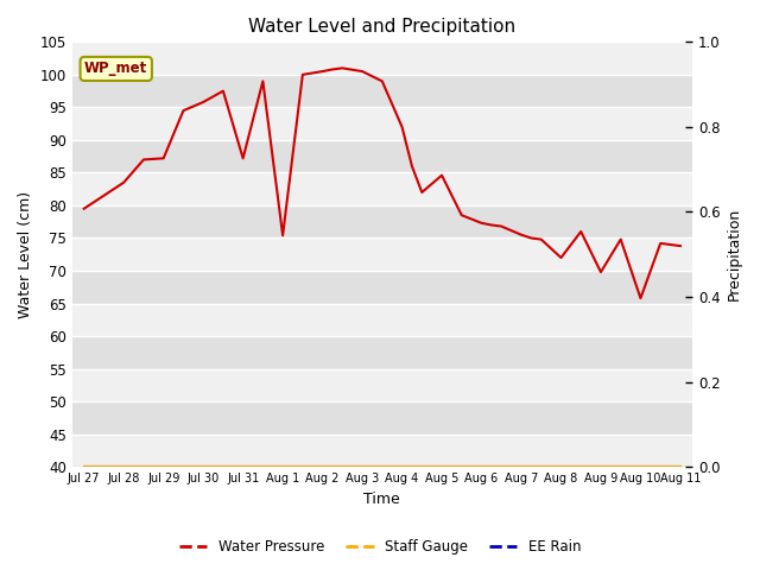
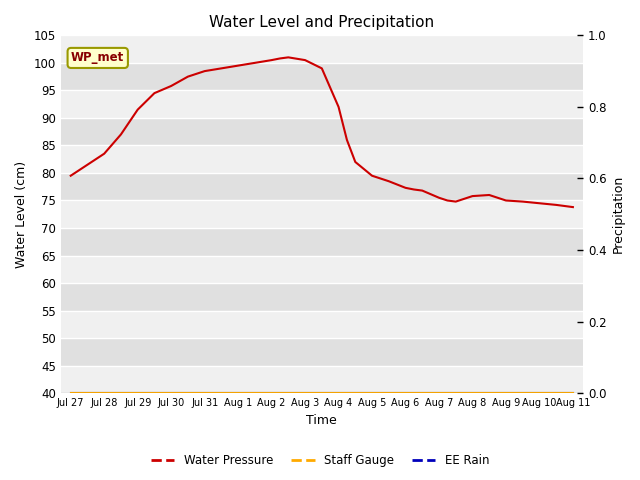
Jul 29: 87.2 -> 91.5
Jul 31: 87.2 -> 98.5
Aug 1: 75.4 -> 99.5
Aug 5: 84.6 -> 79.5
Aug 8: 72.0 -> 75.8
Aug 9: 69.8 -> 75.0
Aug 10: 65.8 -> 74.5
